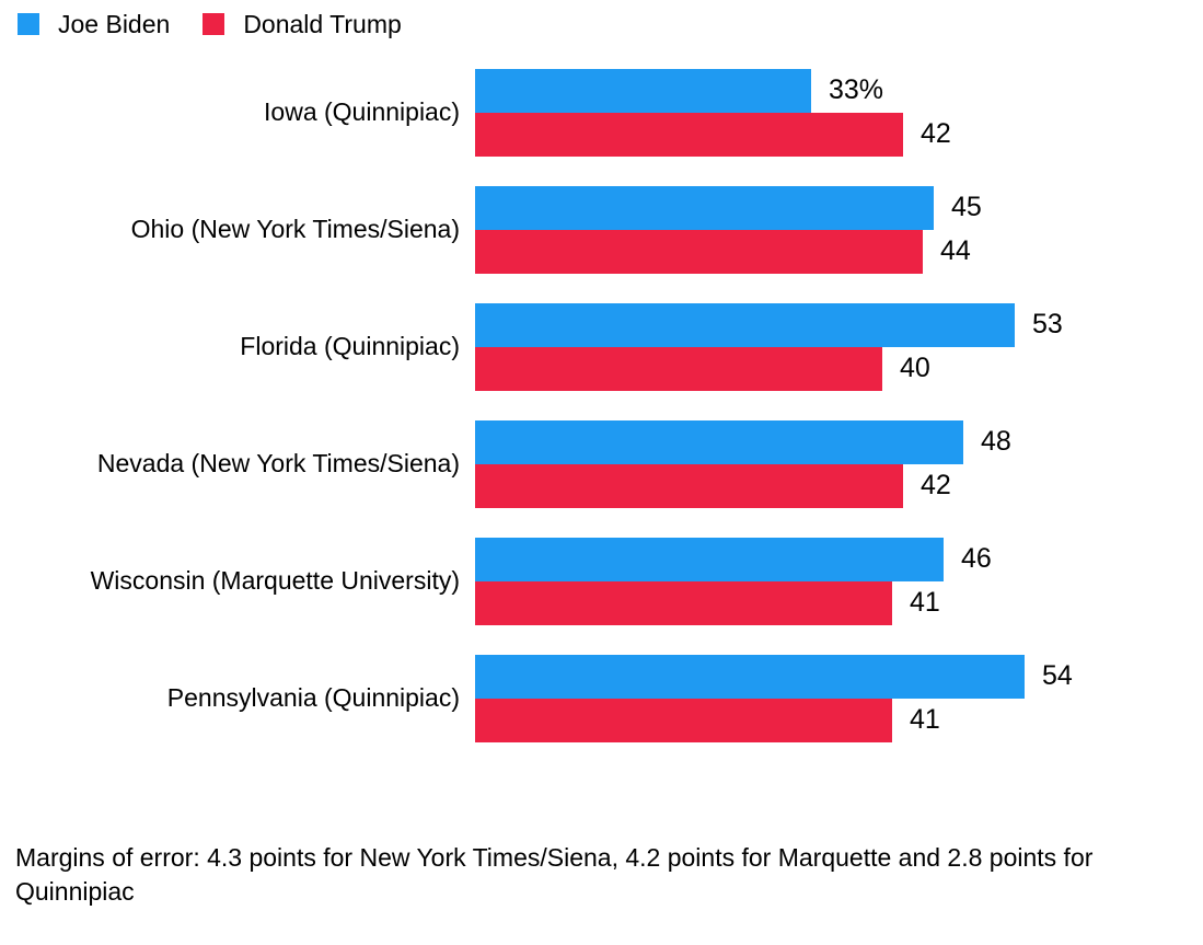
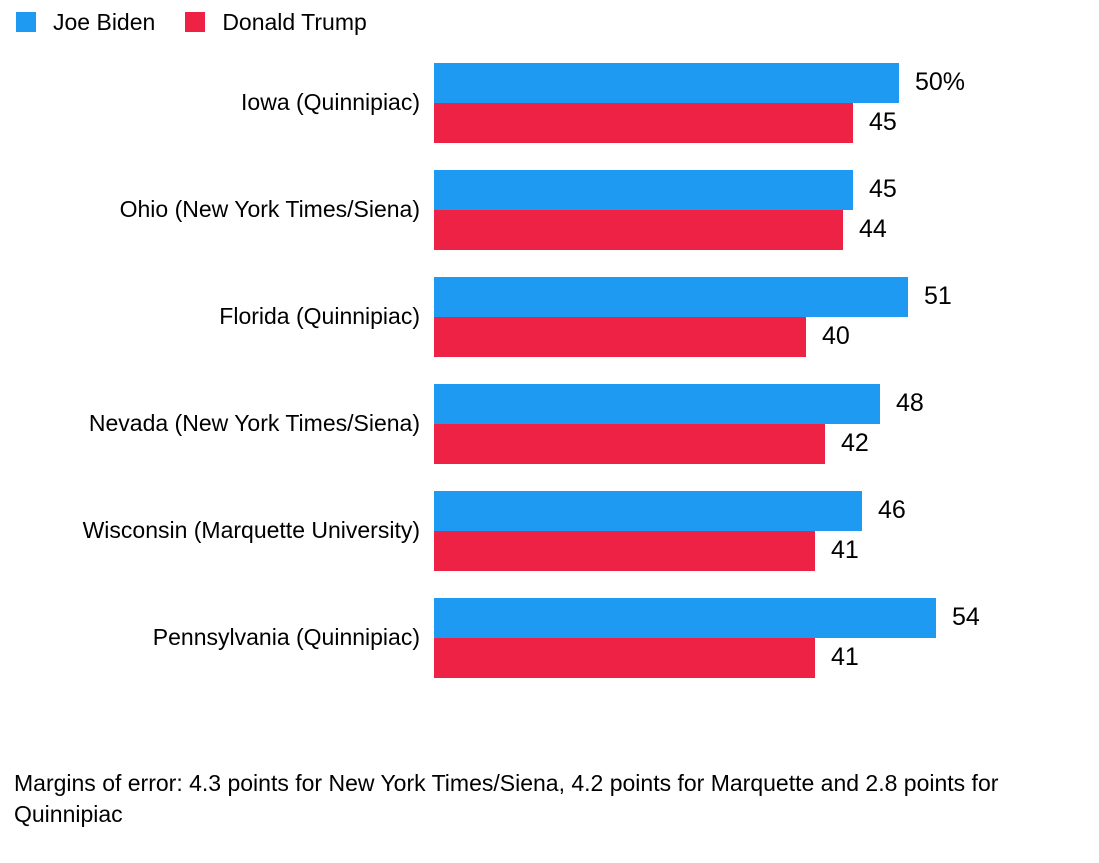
Joe Biden/Iowa (Quinnipiac): 33% -> 50%
Donald Trump/Iowa (Quinnipiac): 42 -> 45
Joe Biden/Florida (Quinnipiac): 53 -> 51
